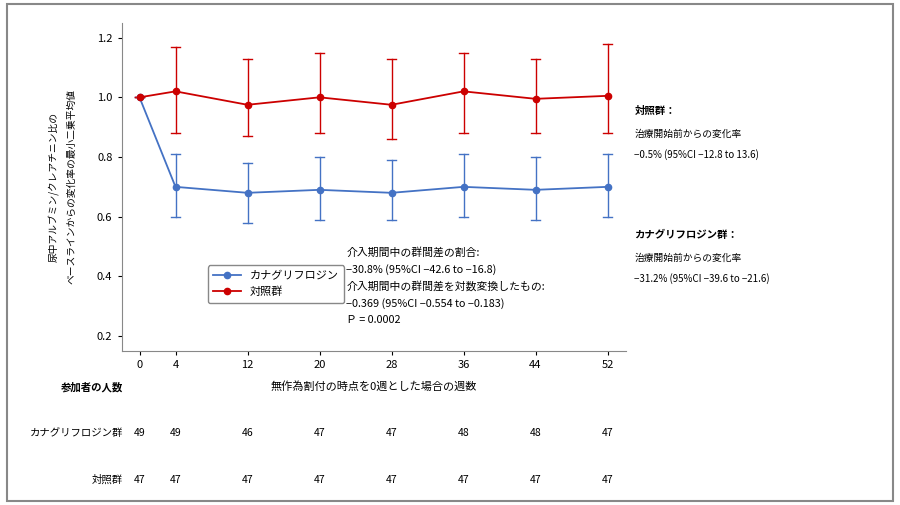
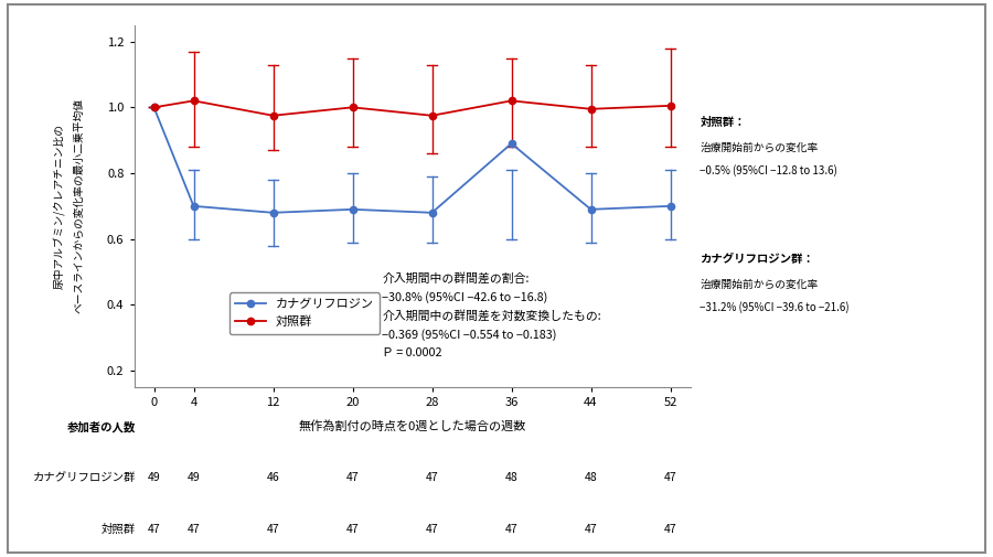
カナグリフロジン/36: 0.70 -> 0.89
